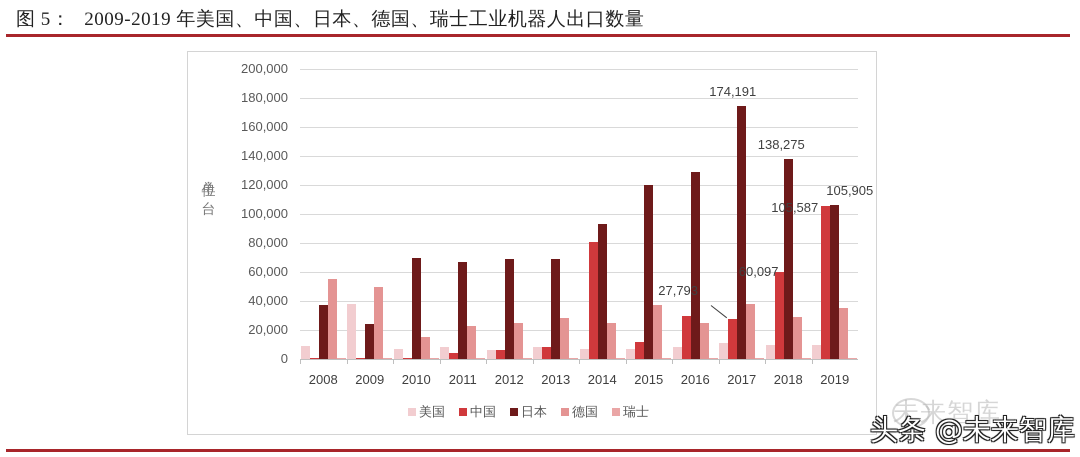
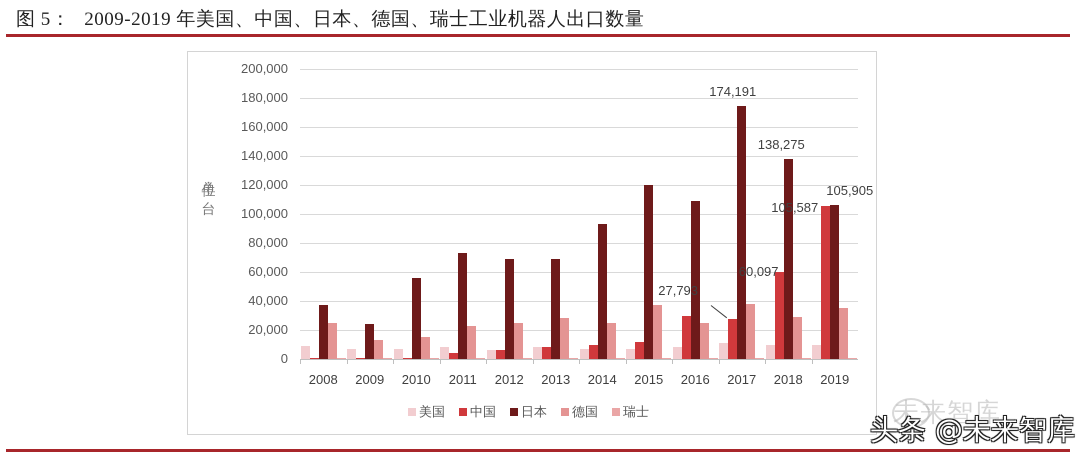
德国/2008: 55000 -> 25000
美国/2009: 38000 -> 7000
德国/2009: 50000 -> 13000
日本/2010: 70000 -> 56000
日本/2011: 67000 -> 73000
中国/2014: 81000 -> 10000
日本/2016: 129000 -> 109000
